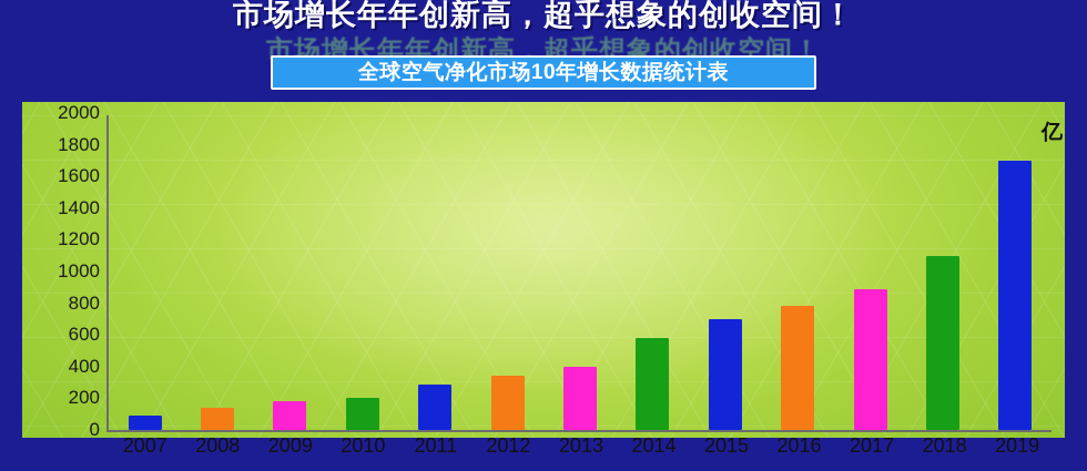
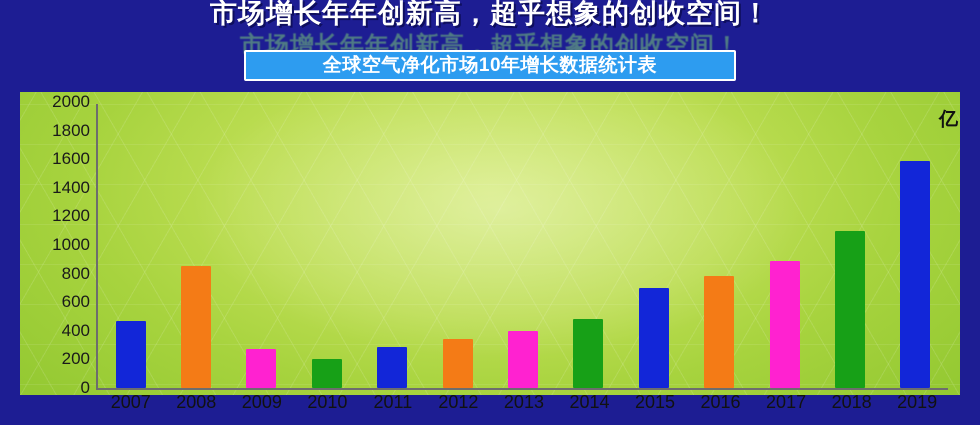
2007: 90 -> 470
2008: 140 -> 850
2009: 180 -> 270
2014: 580 -> 480
2019: 1700 -> 1590
